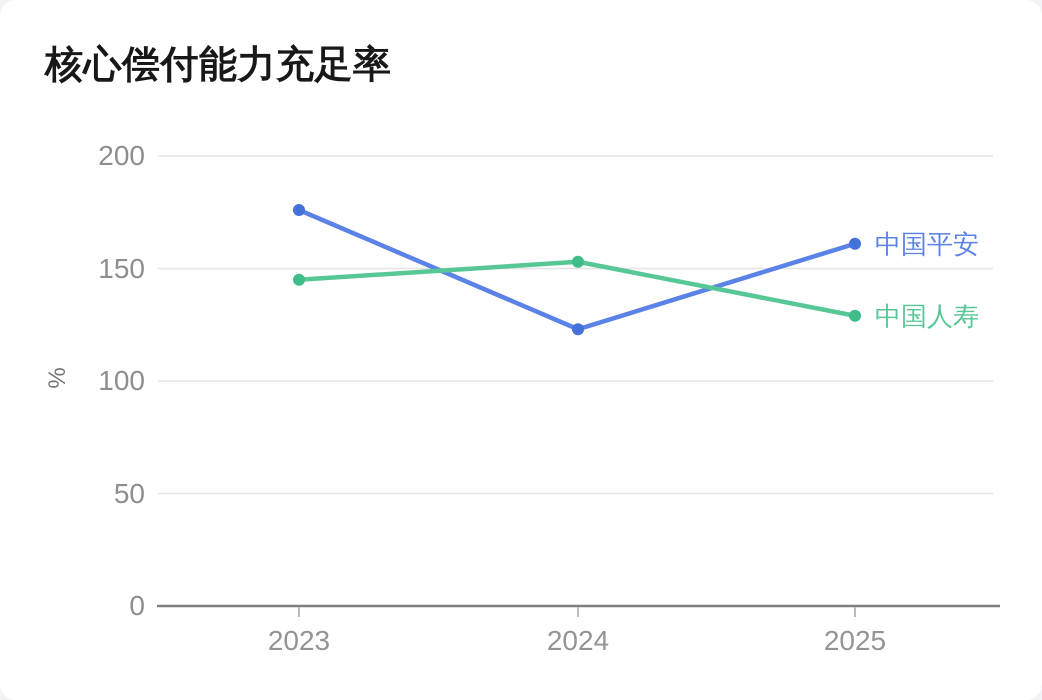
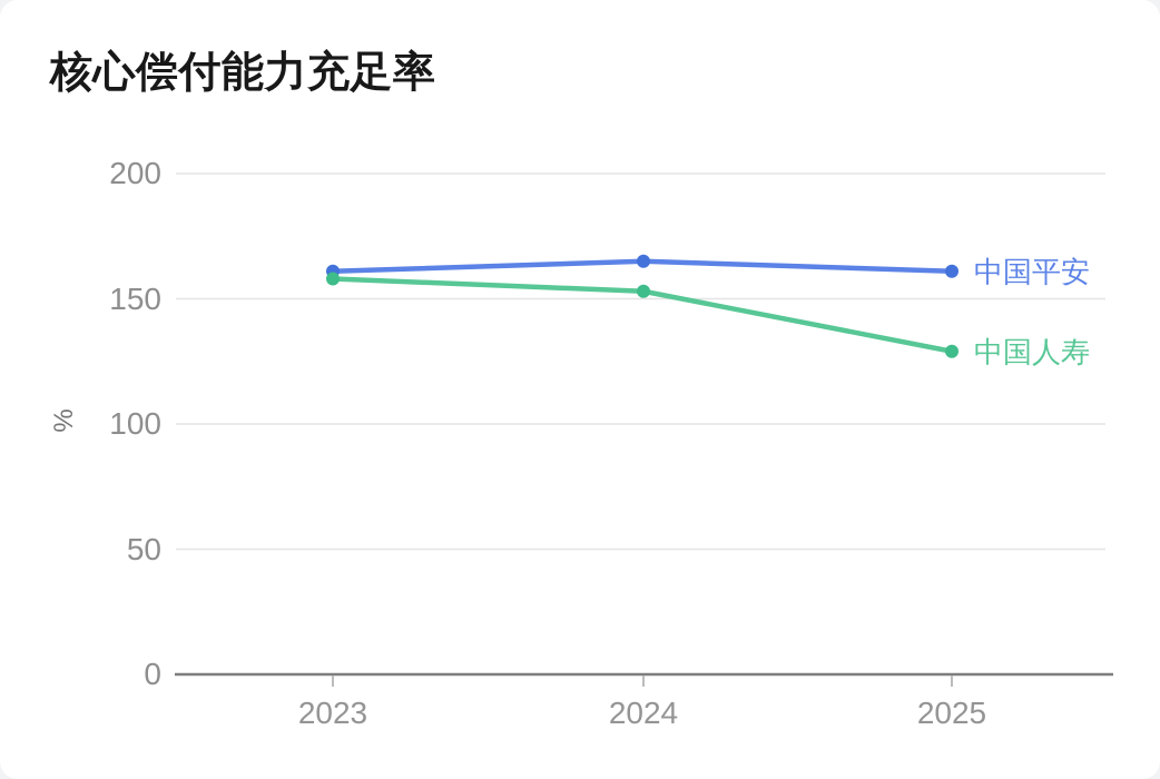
中国平安/2023: 176 -> 161
中国人寿/2023: 145 -> 158
中国平安/2024: 123 -> 165
